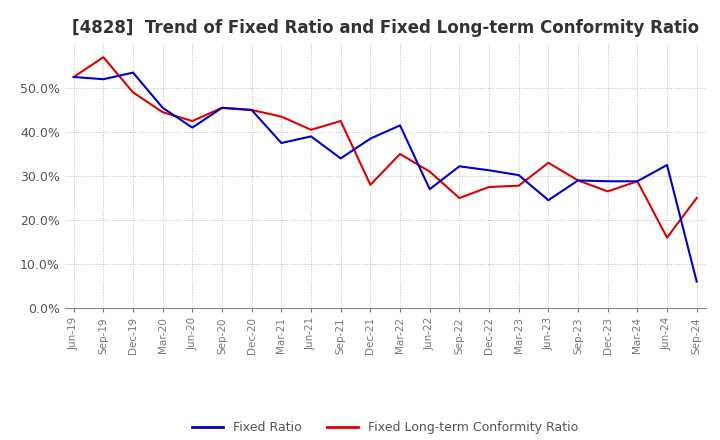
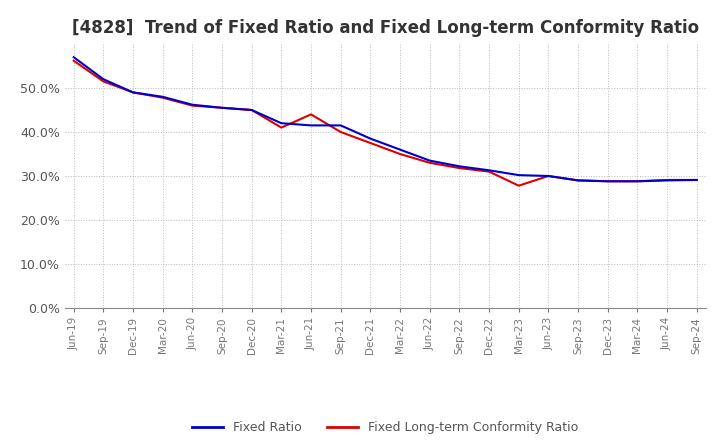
Fixed Ratio/Jun-19: 52.5% -> 57.0%
Fixed Long-term Conformity Ratio/Jun-19: 52.5% -> 56.2%
Fixed Long-term Conformity Ratio/Sep-19: 57.0% -> 51.5%
Fixed Ratio/Dec-19: 53.5% -> 49.0%
Fixed Ratio/Mar-20: 45.5% -> 48.0%
Fixed Long-term Conformity Ratio/Mar-20: 44.5% -> 47.8%
Fixed Ratio/Jun-20: 41.0% -> 46.2%
Fixed Long-term Conformity Ratio/Jun-20: 42.5% -> 46.0%
Fixed Ratio/Mar-21: 37.5% -> 42.0%
Fixed Long-term Conformity Ratio/Mar-21: 43.5% -> 41.0%
Fixed Ratio/Jun-21: 39.0% -> 41.5%
Fixed Long-term Conformity Ratio/Jun-21: 40.5% -> 44.0%
Fixed Ratio/Sep-21: 34.0% -> 41.5%
Fixed Long-term Conformity Ratio/Sep-21: 42.5% -> 40.0%
Fixed Long-term Conformity Ratio/Dec-21: 28.0% -> 37.5%
Fixed Ratio/Mar-22: 41.5% -> 36.0%
Fixed Ratio/Jun-22: 27.0% -> 33.5%
Fixed Long-term Conformity Ratio/Jun-22: 31.0% -> 33.0%
Fixed Long-term Conformity Ratio/Sep-22: 25.0% -> 31.8%
Fixed Long-term Conformity Ratio/Dec-22: 27.5% -> 31.0%
Fixed Ratio/Jun-23: 24.5% -> 30.0%
Fixed Long-term Conformity Ratio/Jun-23: 33.0% -> 30.0%
Fixed Long-term Conformity Ratio/Dec-23: 26.5% -> 28.8%
Fixed Ratio/Jun-24: 32.5% -> 29.0%
Fixed Long-term Conformity Ratio/Jun-24: 16.0% -> 29.1%
Fixed Ratio/Sep-24: 6.0% -> 29.1%
Fixed Long-term Conformity Ratio/Sep-24: 25.0% -> 29.1%
